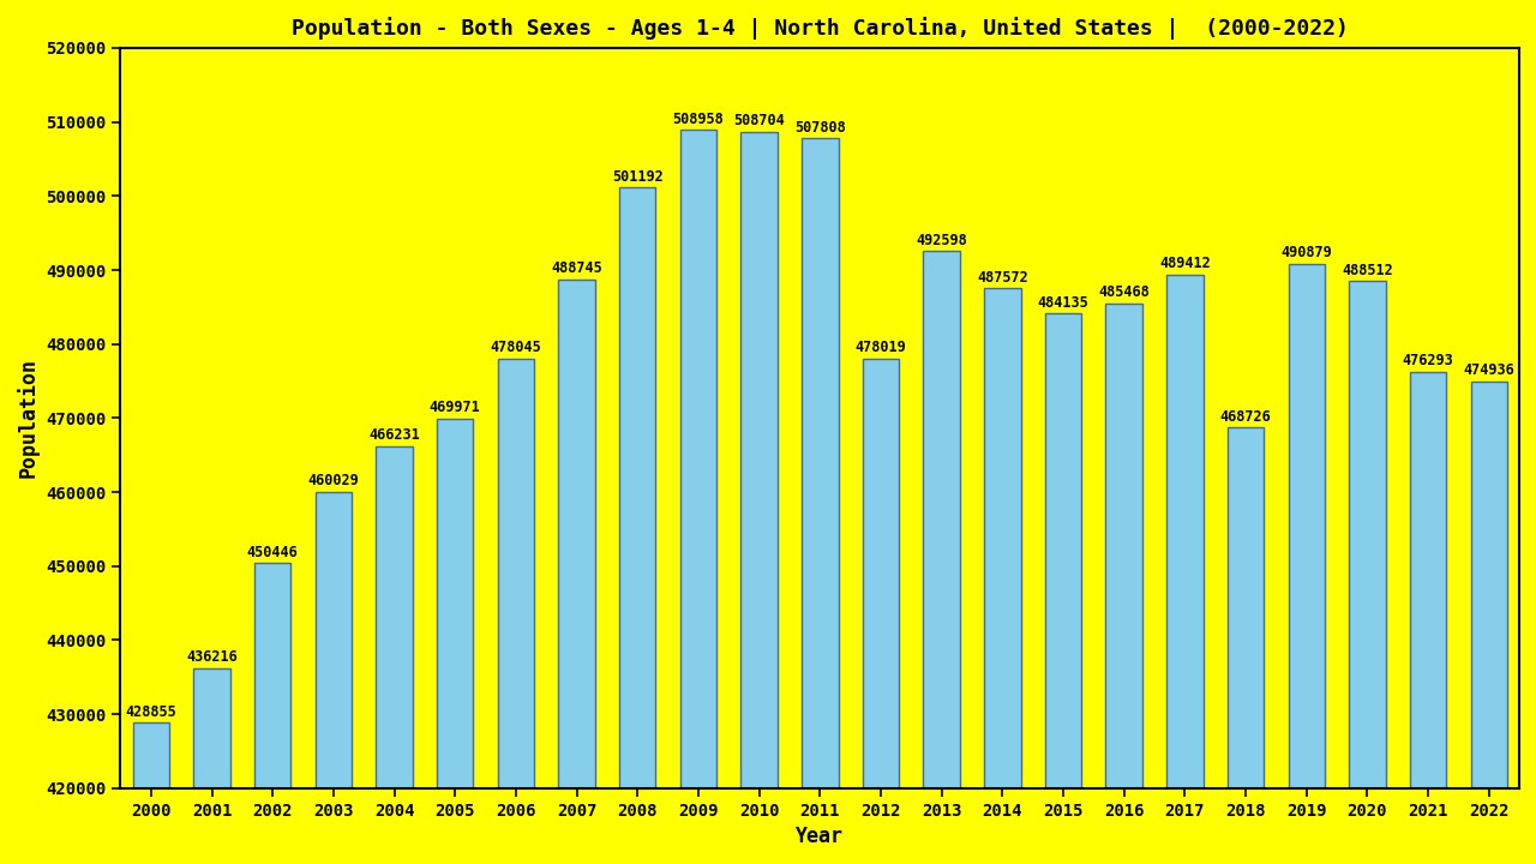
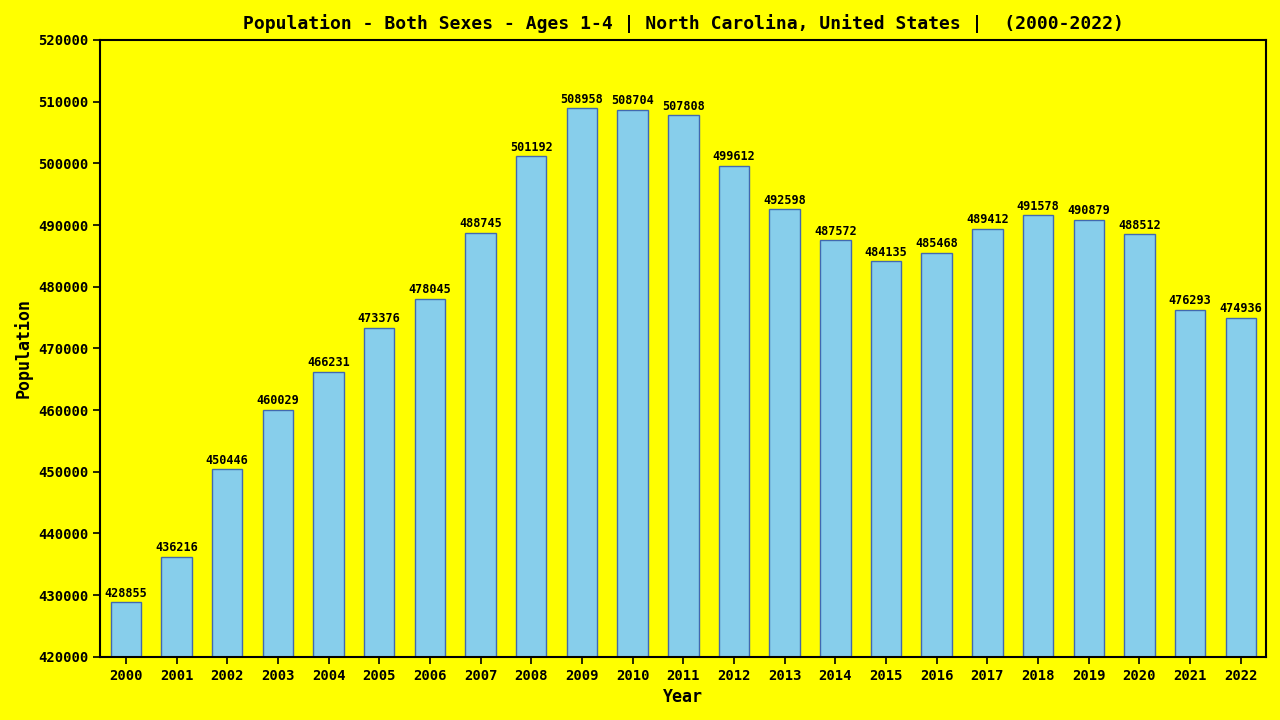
2005: 469971 -> 473376
2012: 478019 -> 499612
2018: 468726 -> 491578
